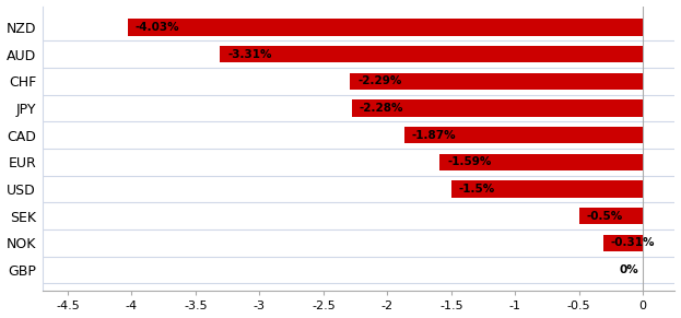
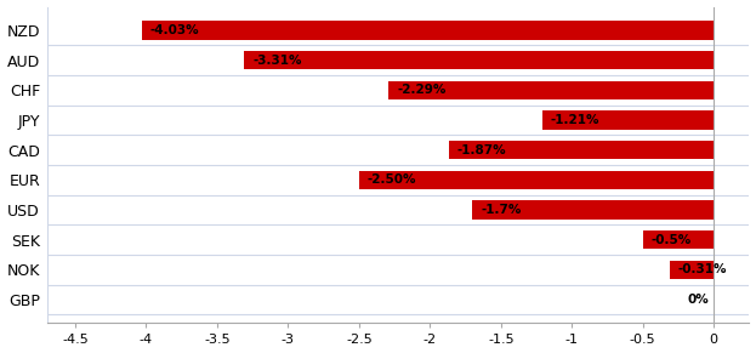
JPY: -2.28% -> -1.21%
EUR: -1.59% -> -2.50%
USD: -1.5% -> -1.7%
